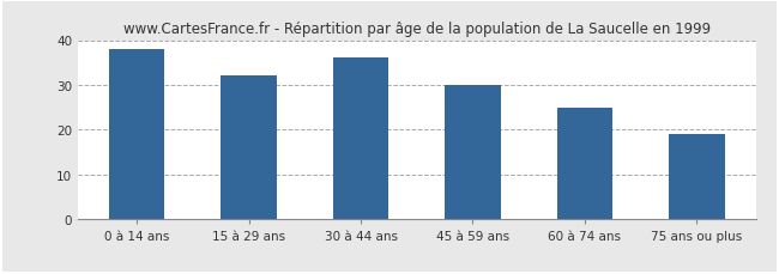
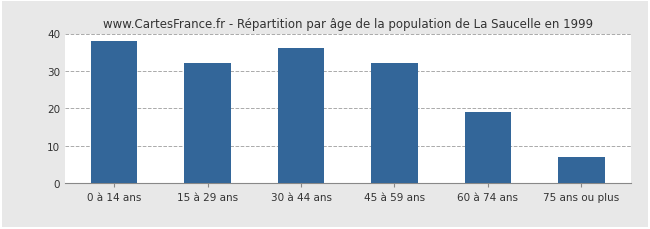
45 à 59 ans: 30 -> 32
60 à 74 ans: 25 -> 19
75 ans ou plus: 19 -> 7
